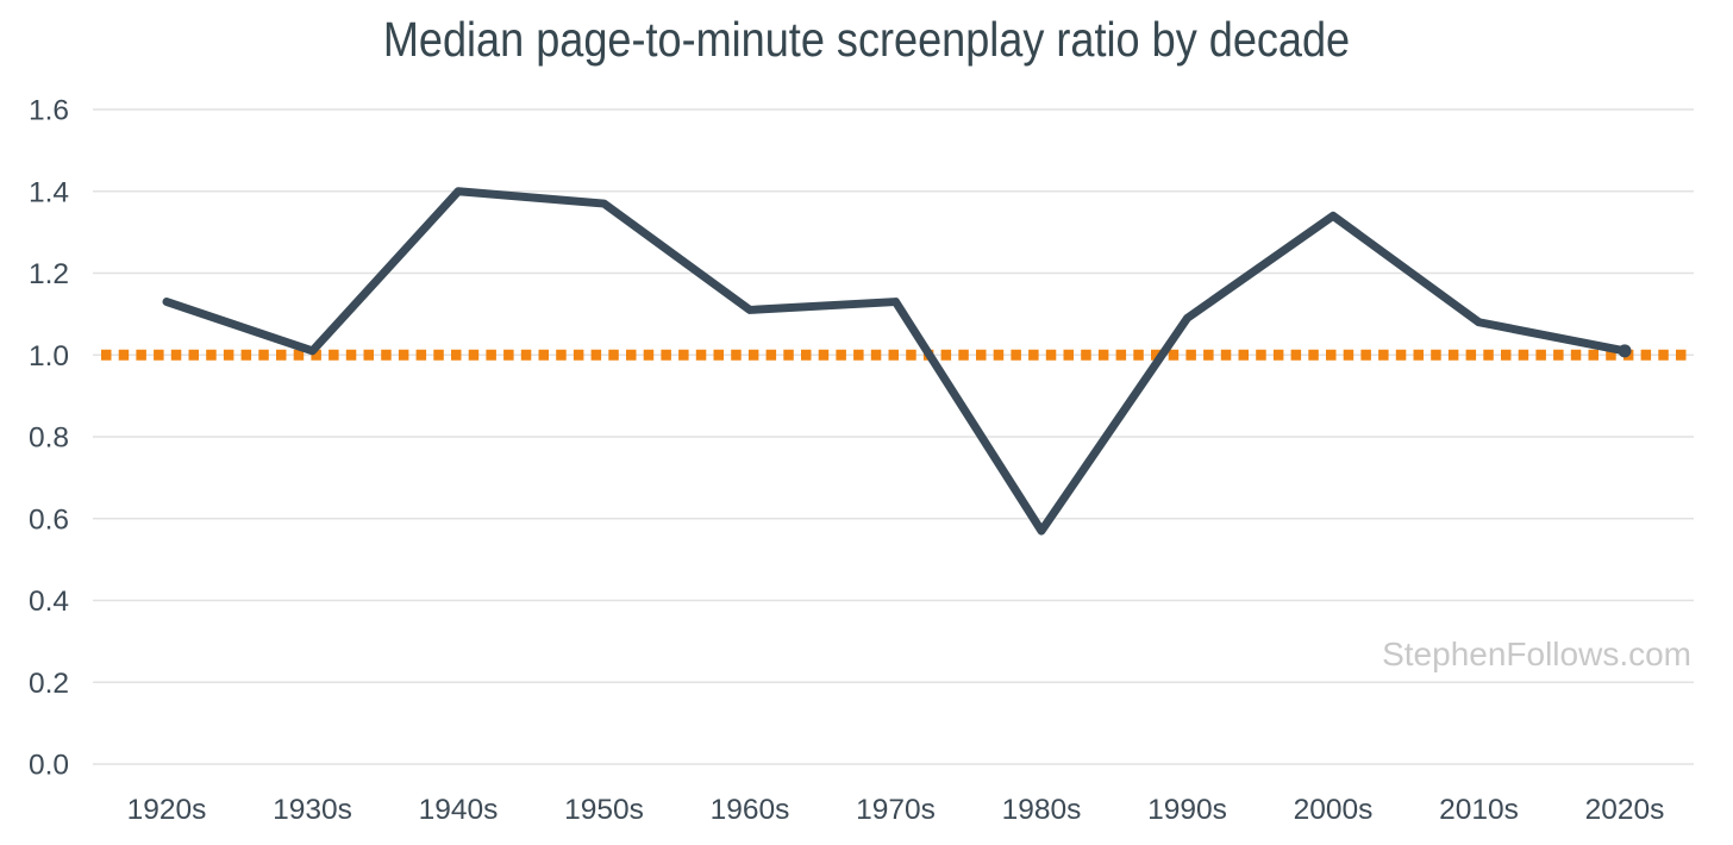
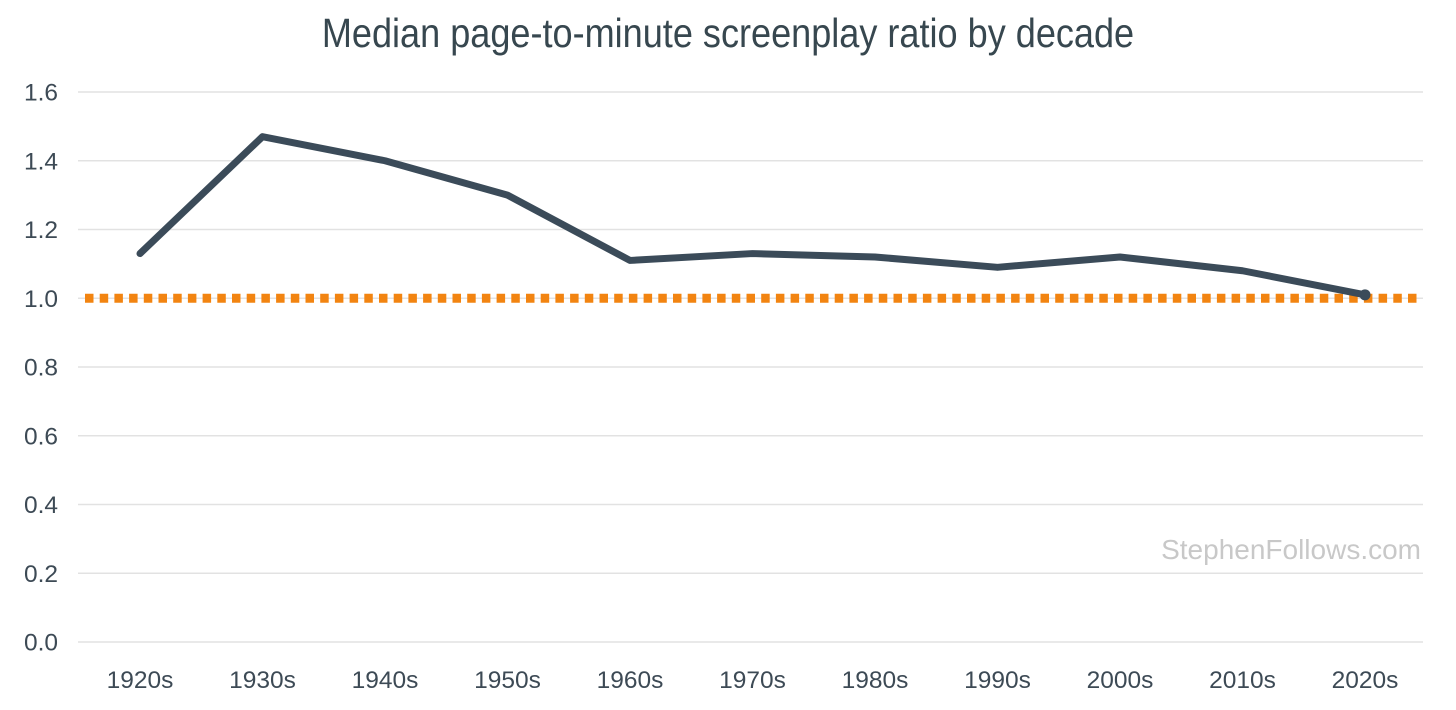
1930s: 1.01 -> 1.47
1950s: 1.37 -> 1.30
1980s: 0.57 -> 1.12
2000s: 1.34 -> 1.12
